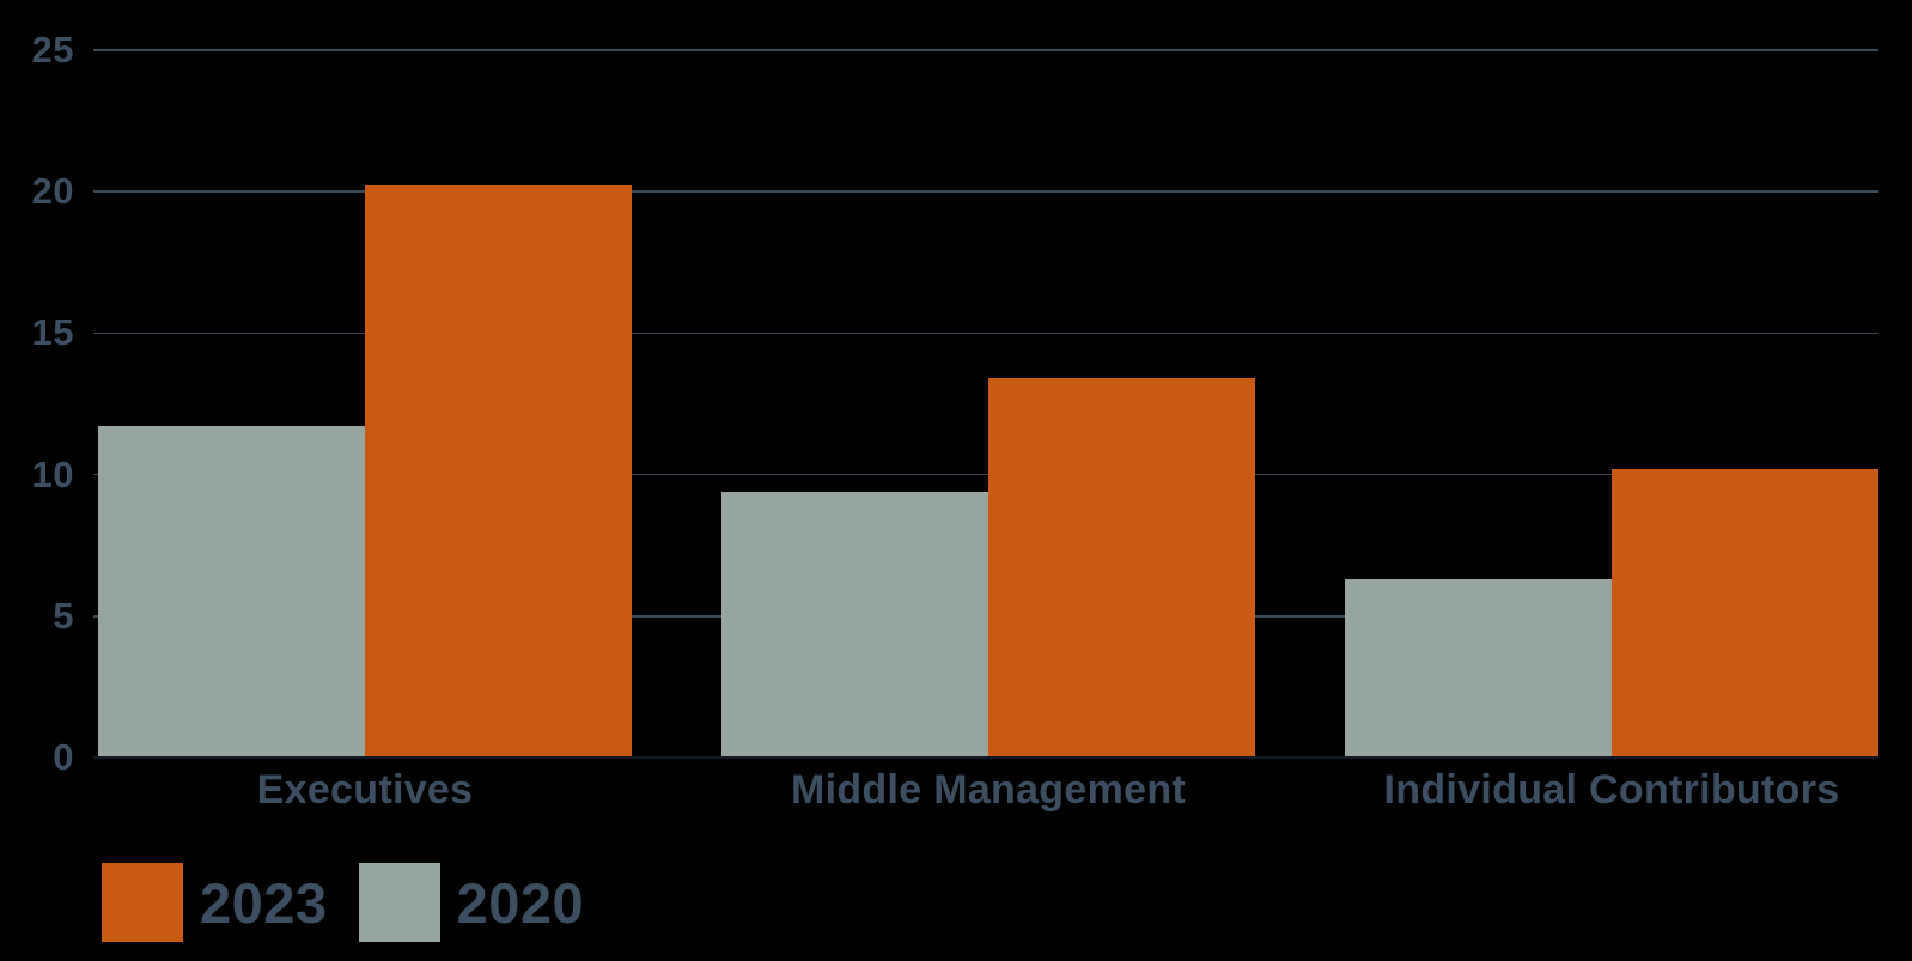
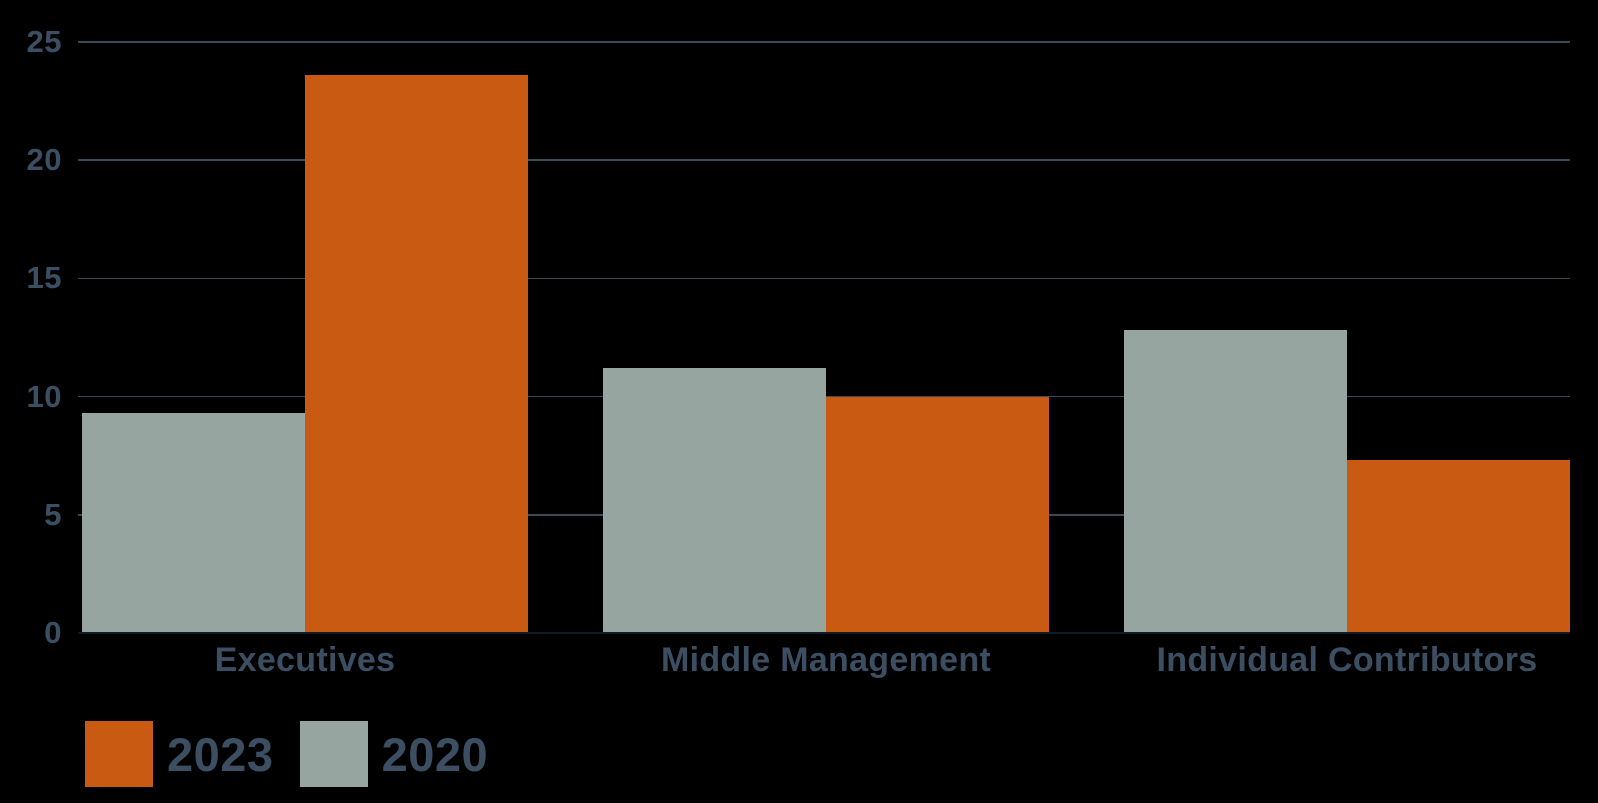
2023/Executives: 20.2 -> 23.6
2020/Executives: 11.7 -> 9.3
2023/Middle Management: 13.4 -> 10.0
2020/Middle Management: 9.4 -> 11.2
2023/Individual Contributors: 10.2 -> 7.3
2020/Individual Contributors: 6.3 -> 12.8
